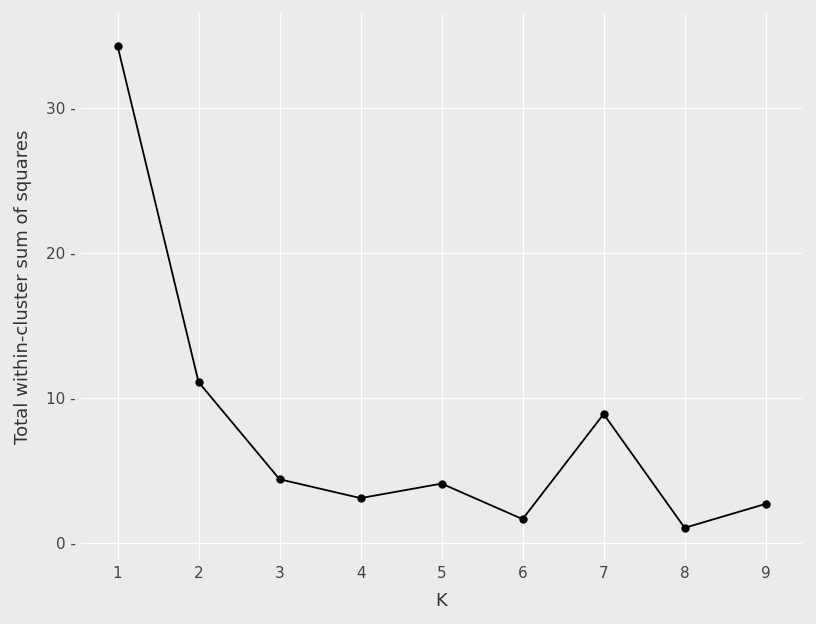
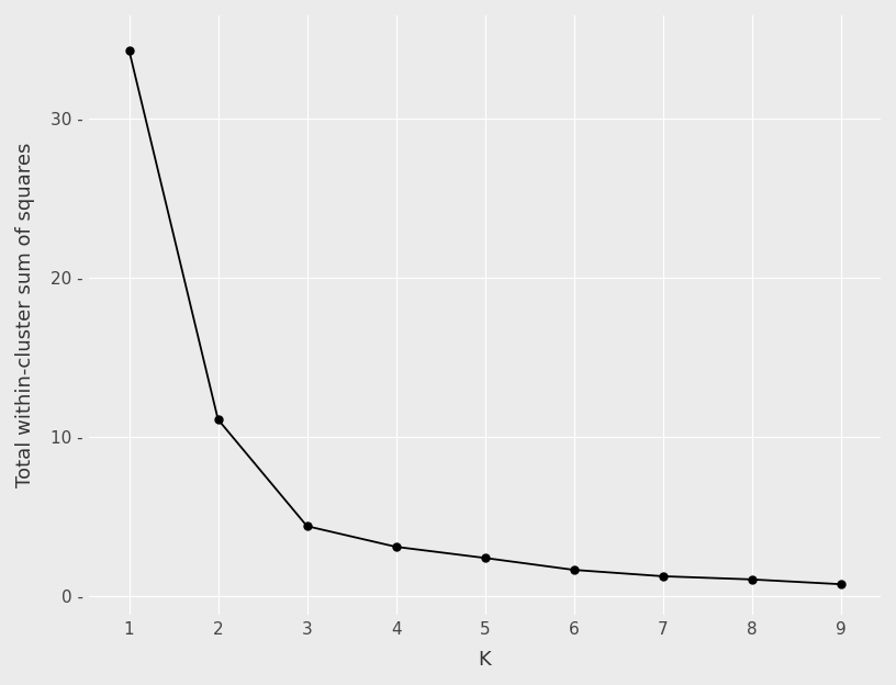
5: 4.1 - -> 2.4 -
7: 8.9 - -> 1.2 -
9: 2.7 - -> 0.8 -
